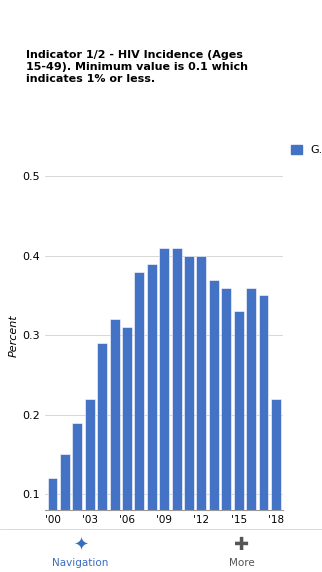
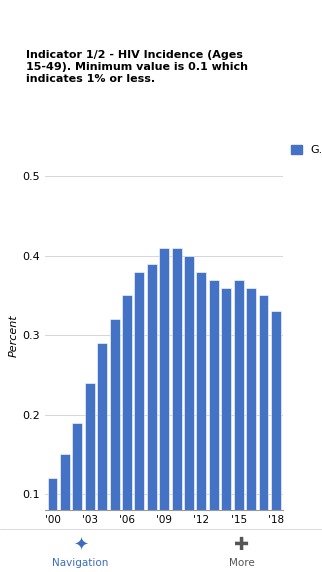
'03: 0.22 -> 0.24
'06: 0.31 -> 0.35
'12: 0.40 -> 0.38
'15: 0.33 -> 0.37
'18: 0.22 -> 0.33
